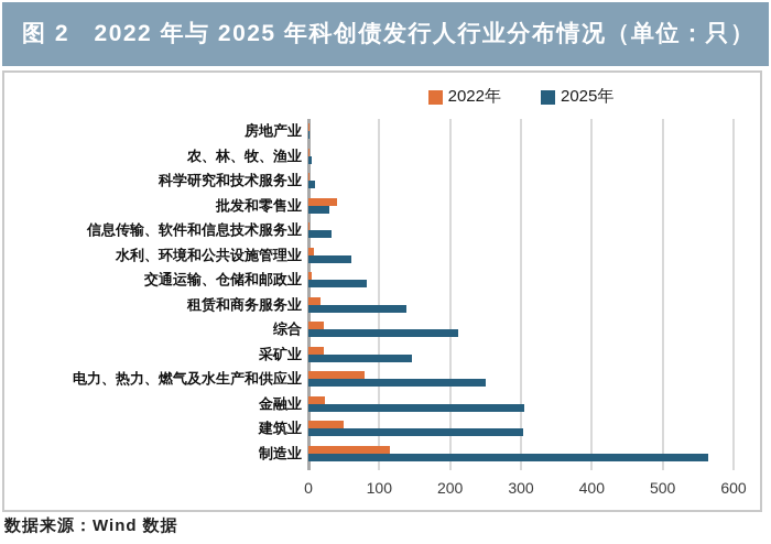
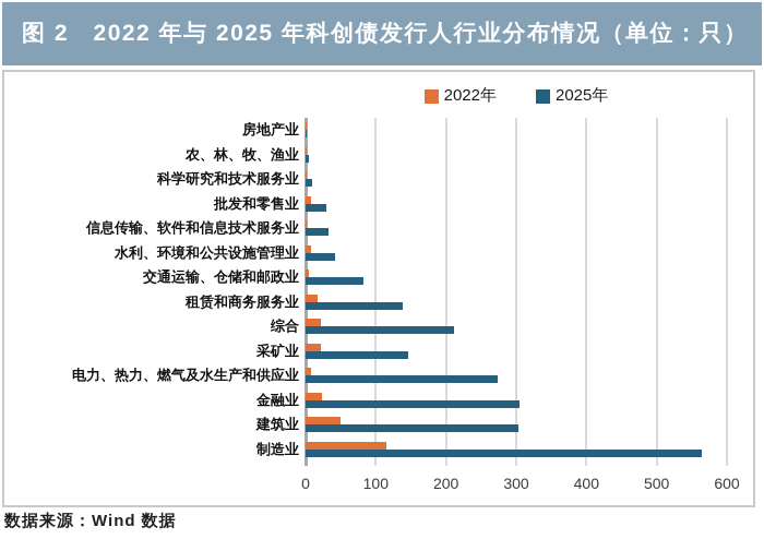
2022年/批发和零售业: 40 -> 10
2025年/水利、环境和公共设施管理业: 60 -> 40
2022年/电力、热力、燃气及水生产和供应业: 80 -> 10
2025年/电力、热力、燃气及水生产和供应业: 250 -> 270
